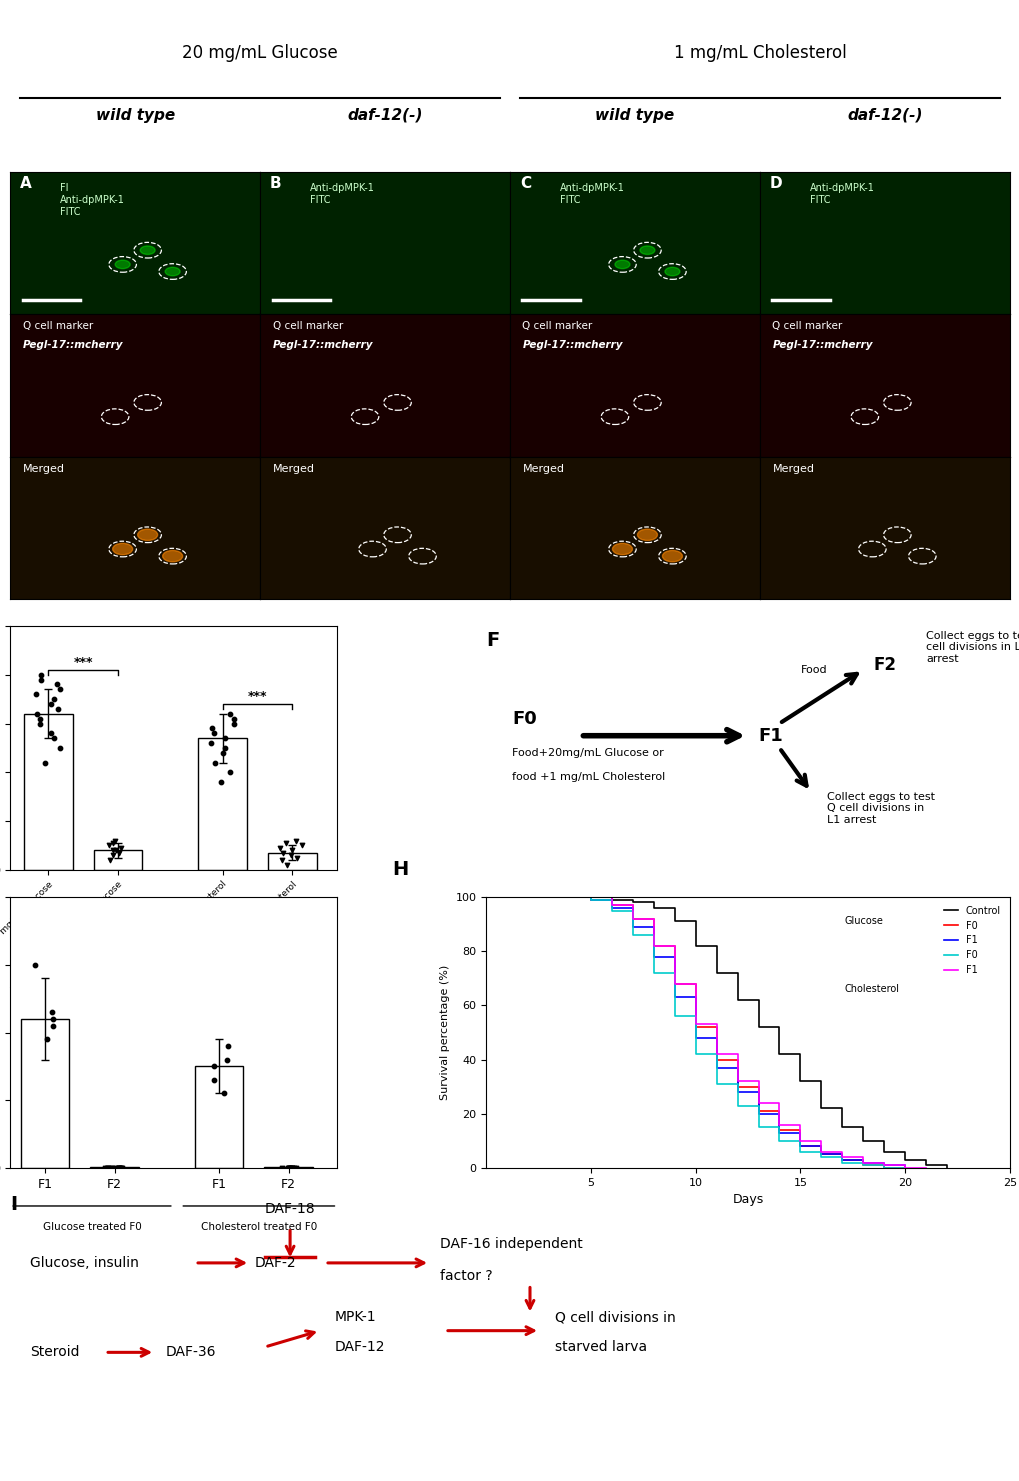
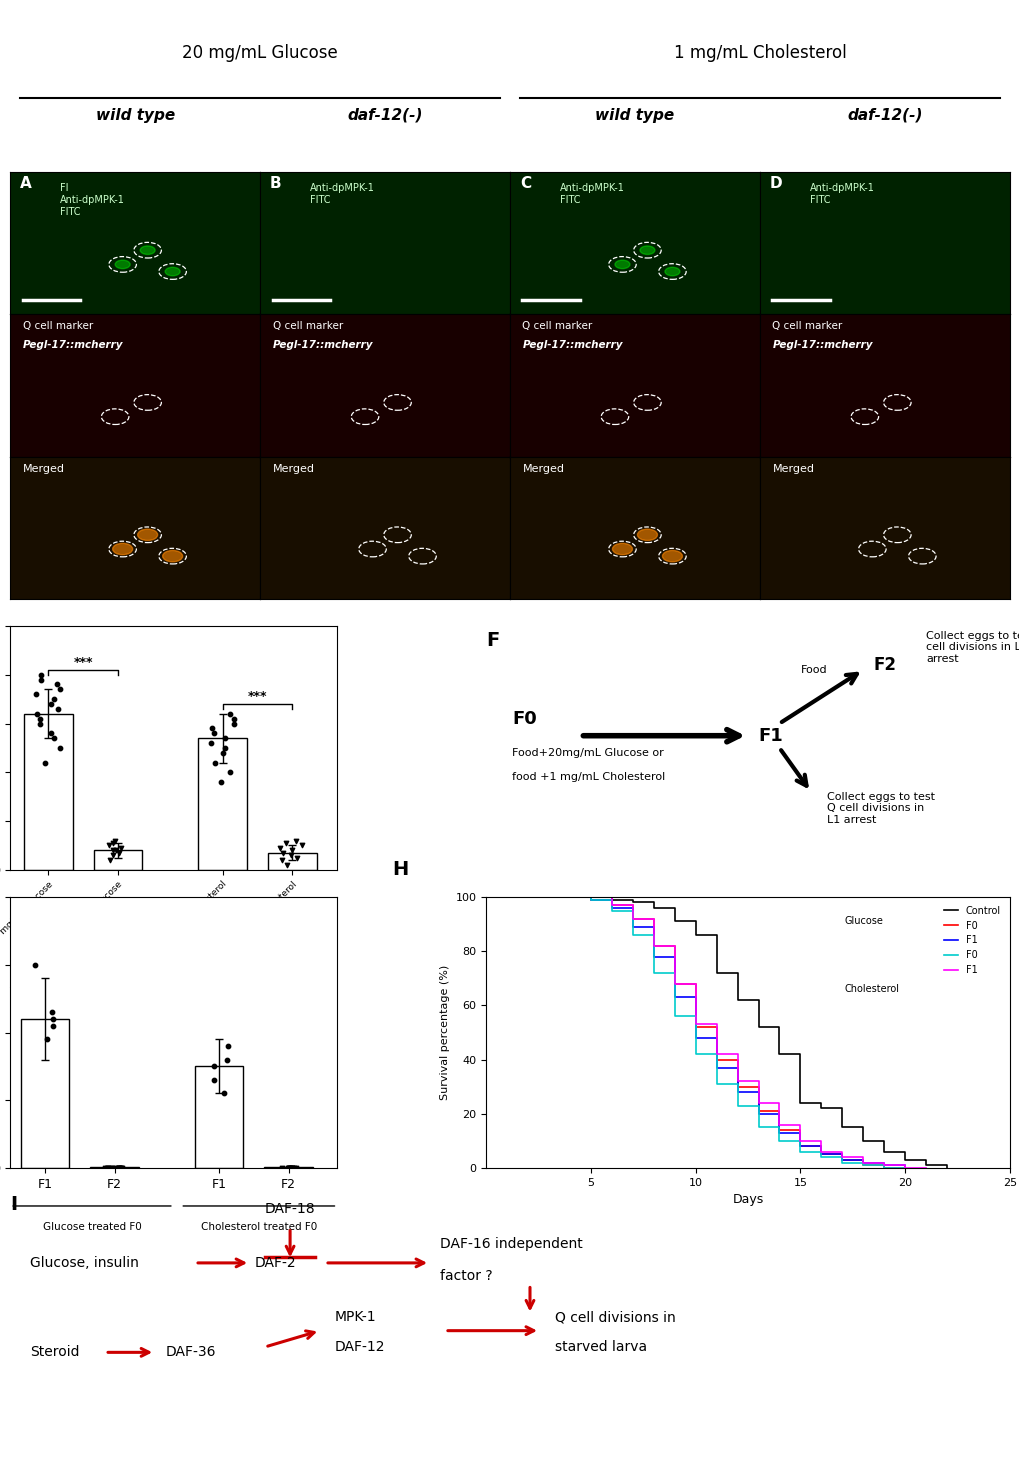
Control/10: 82 -> 86
Control/15: 32 -> 24
